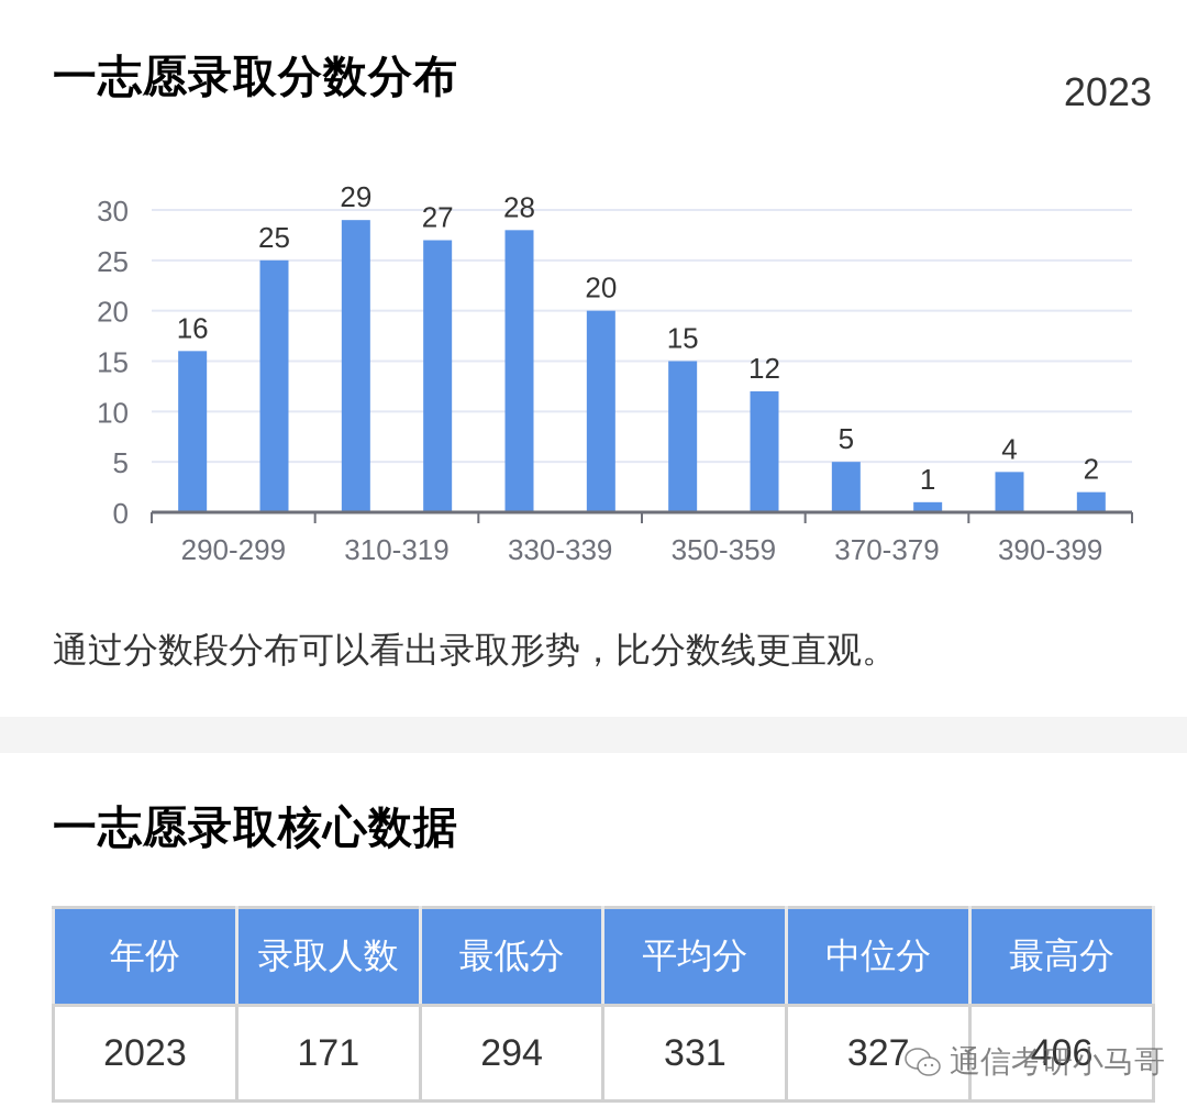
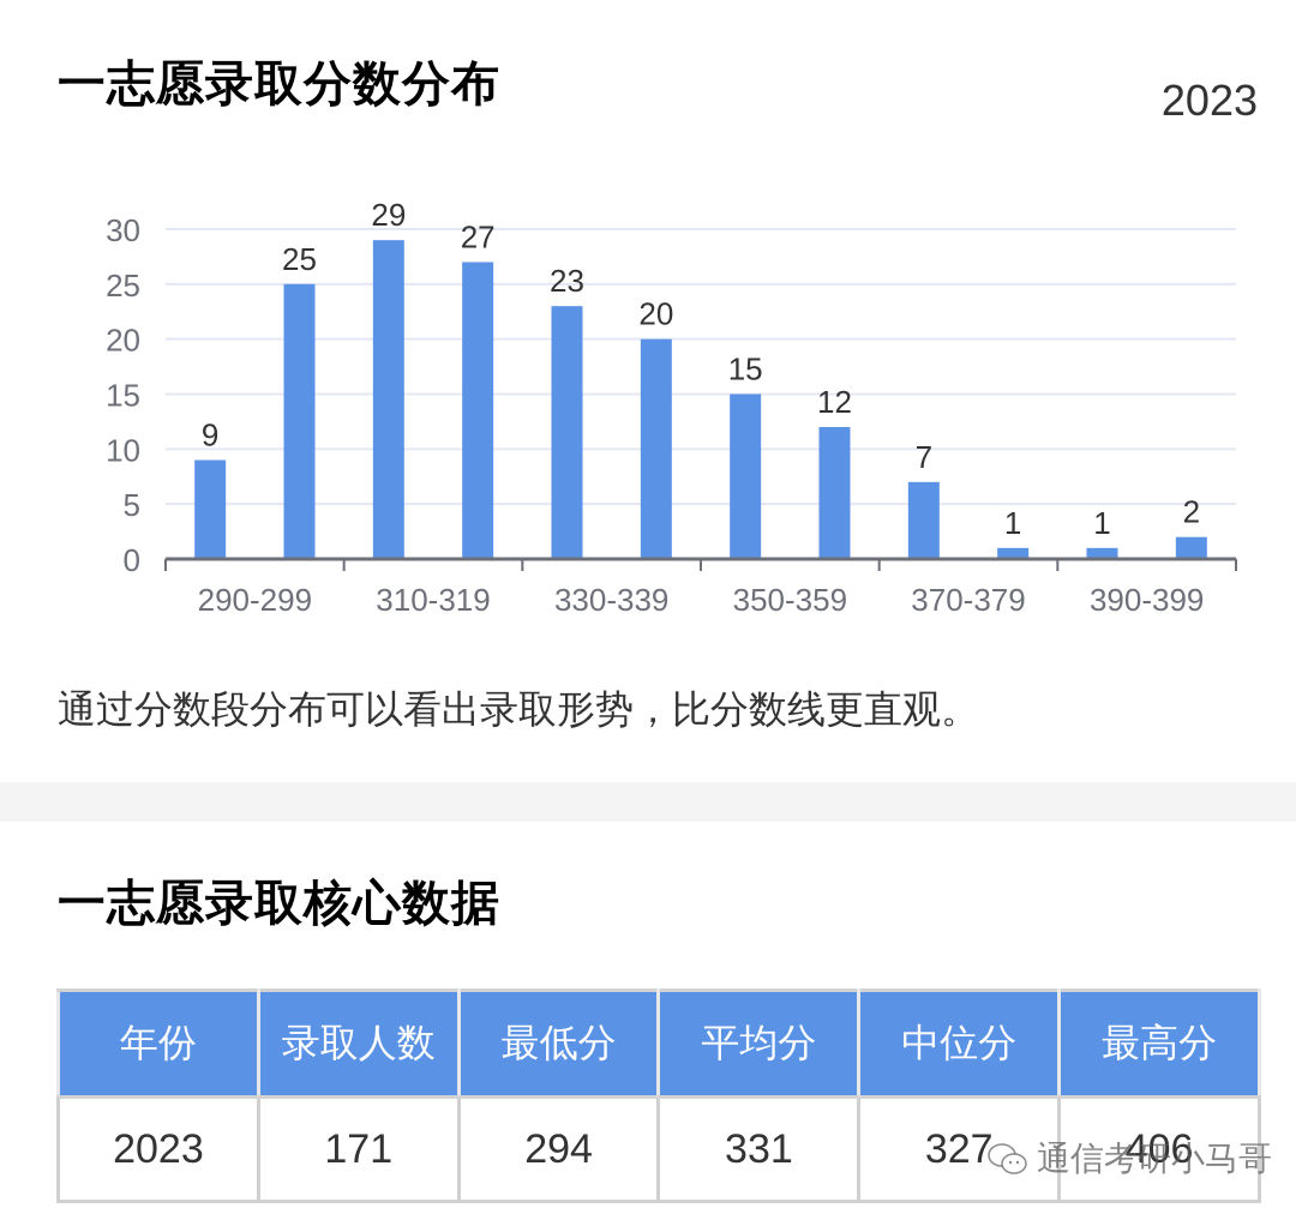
290-299: 16 -> 9
330-339: 28 -> 23
370-379: 5 -> 7
390-399: 4 -> 1
